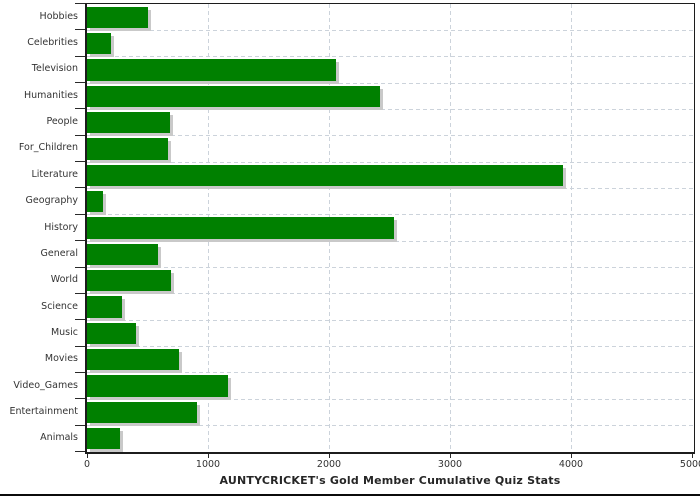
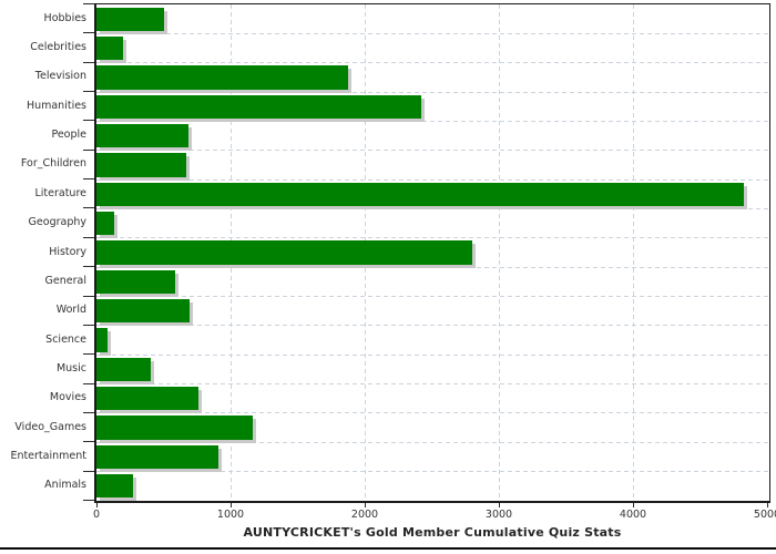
Television: 2060 -> 1880
Literature: 3930 -> 4820
History: 2540 -> 2800
Science: 290 -> 80
